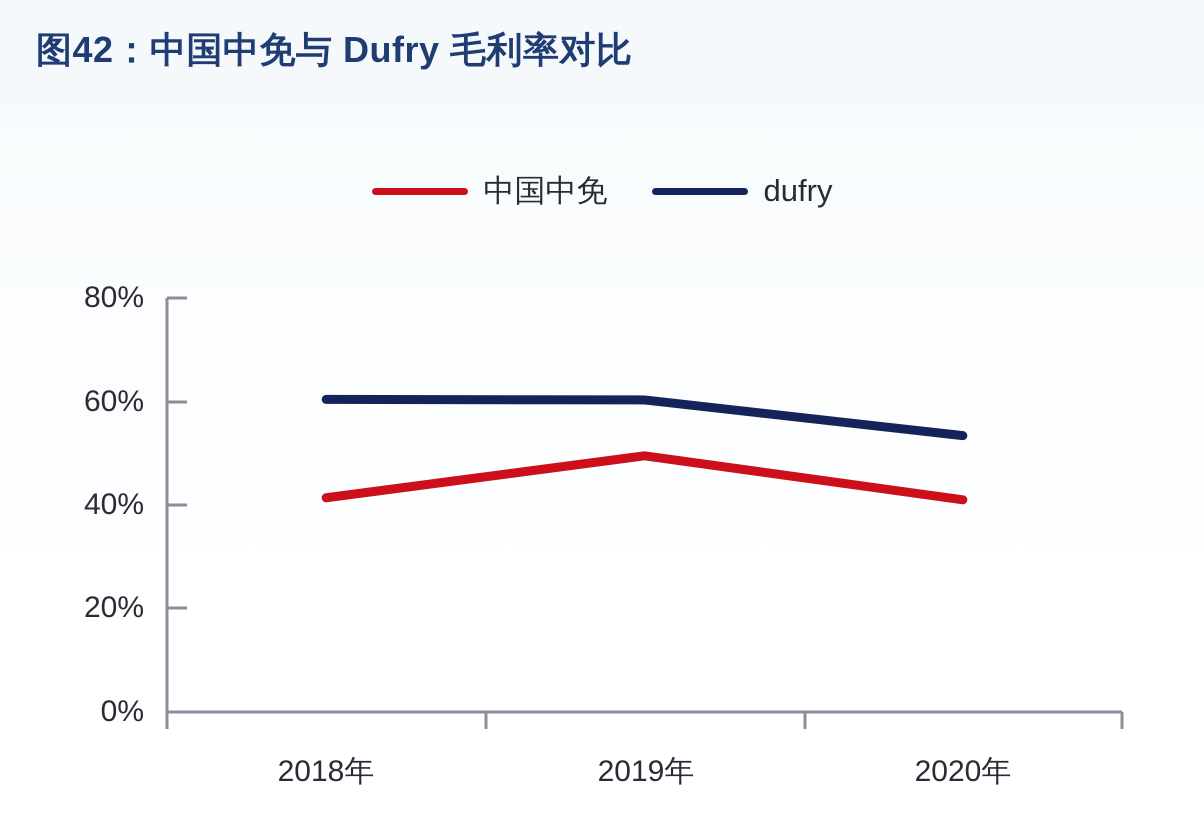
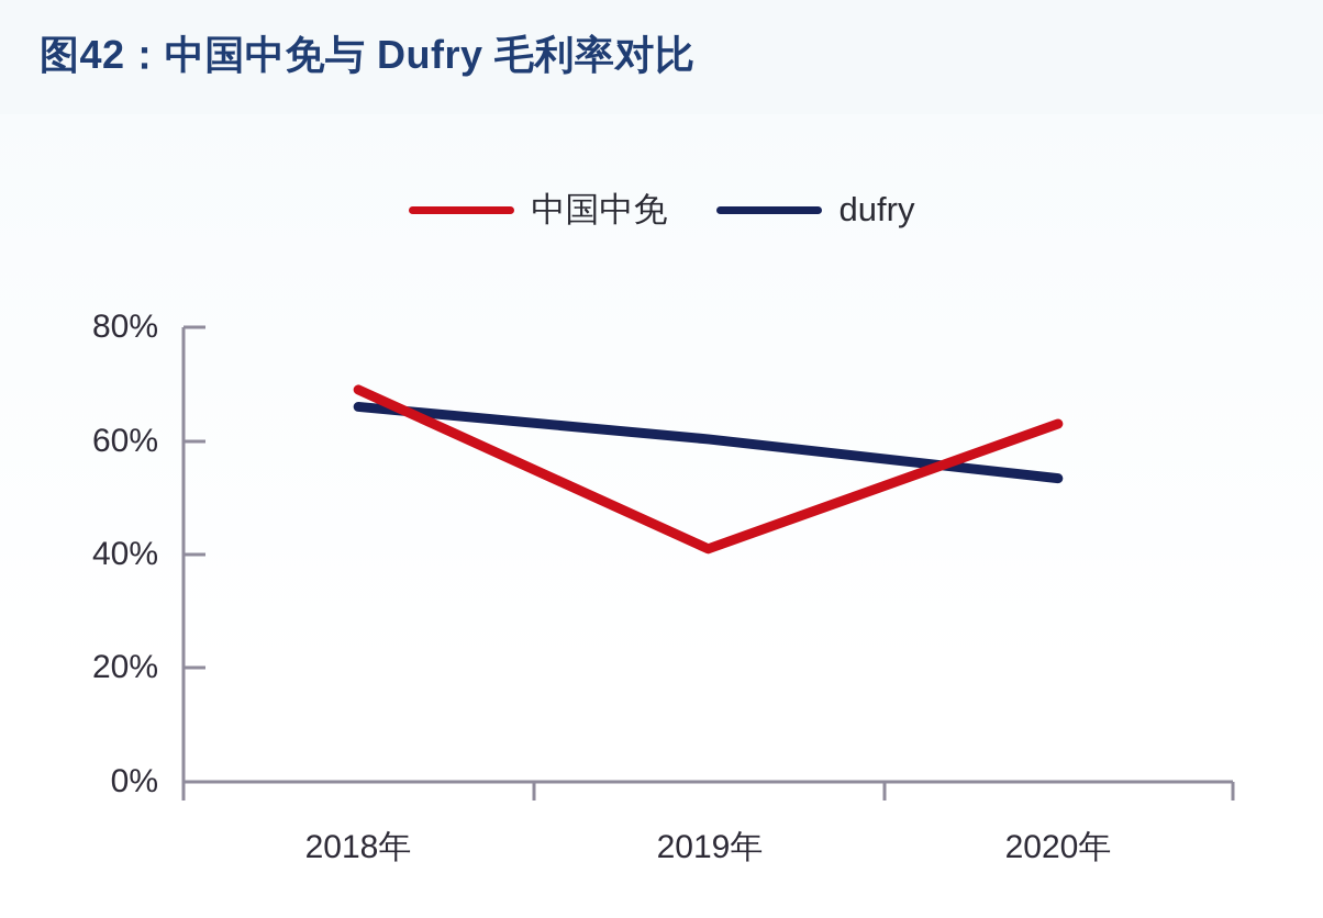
中国中免/2018年: 41% -> 69%
dufry/2018年: 60% -> 66%
中国中免/2019年: 50% -> 41%
中国中免/2020年: 41% -> 63%
